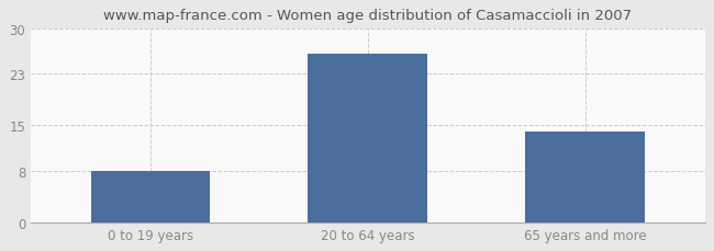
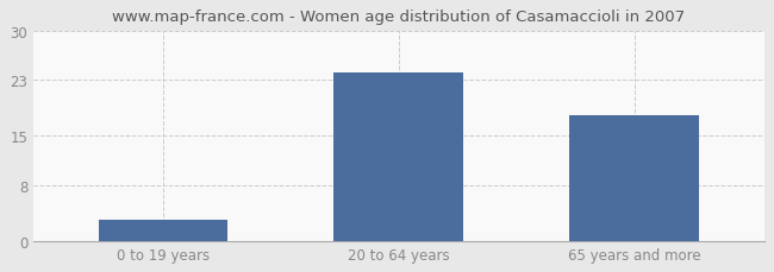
0 to 19 years: 8 -> 3
20 to 64 years: 26 -> 24
65 years and more: 14 -> 18
